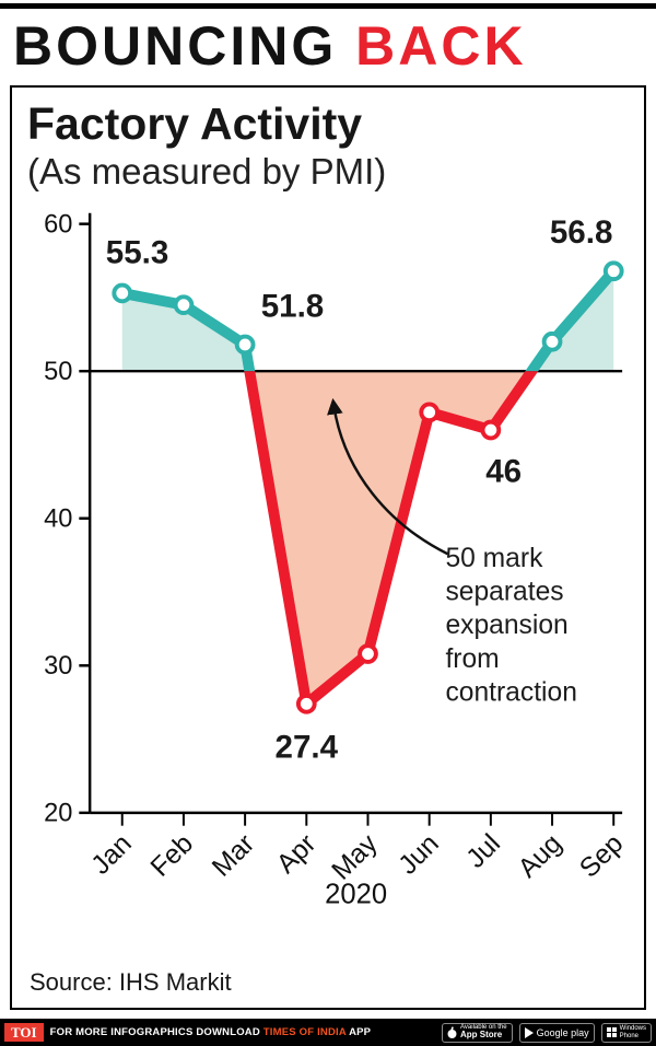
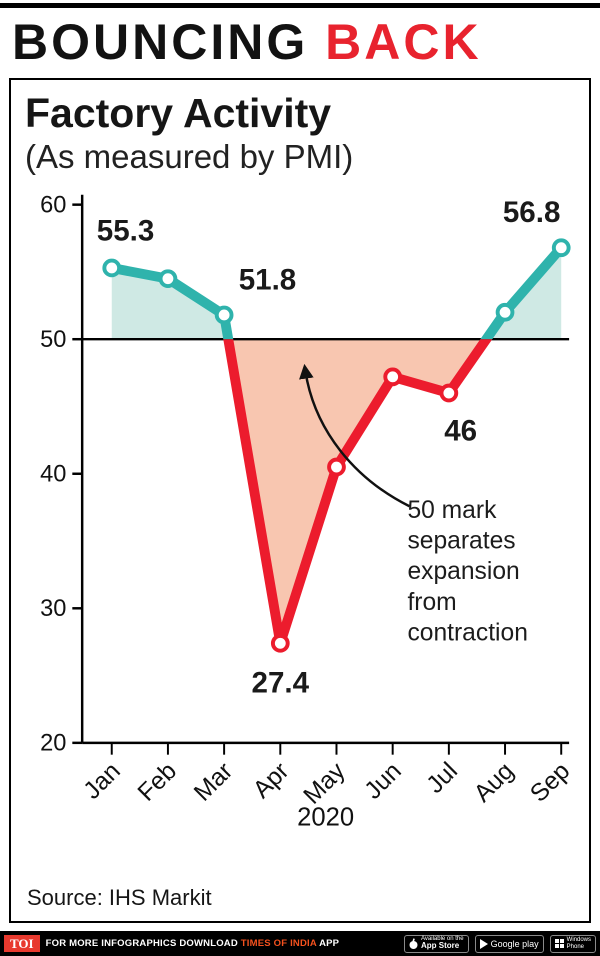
May: 30.8 -> 40.5
